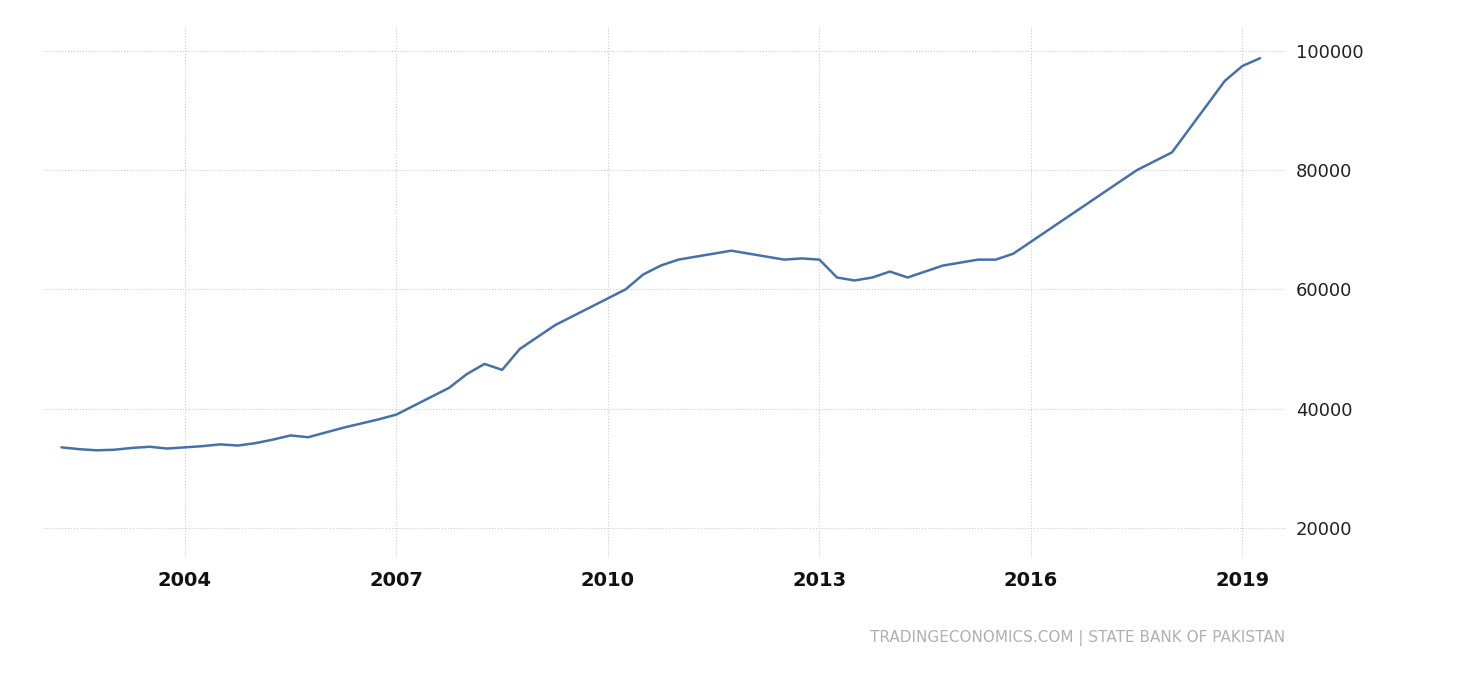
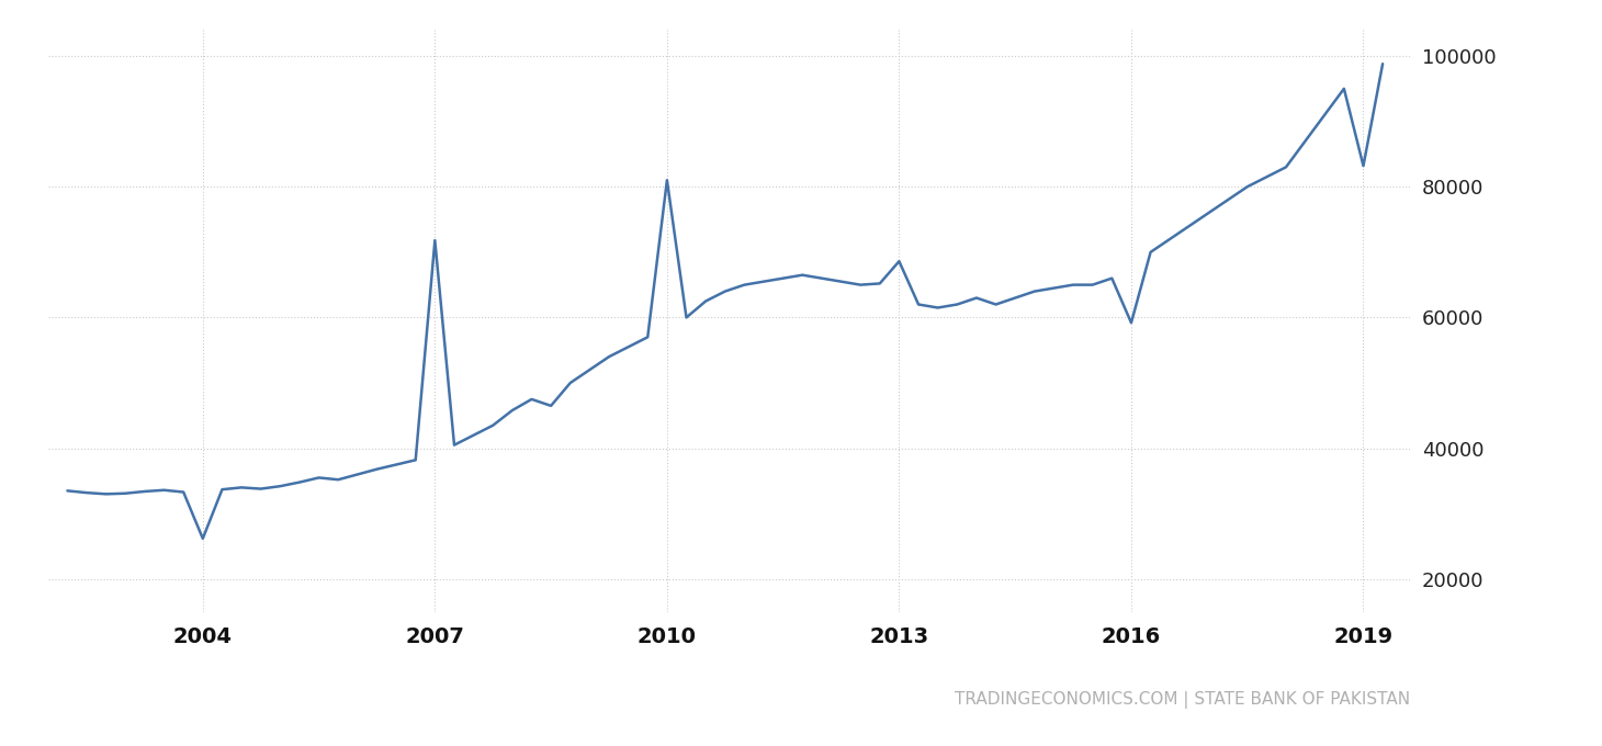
2004: 33500 -> 26200
2007: 39000 -> 71800
2010: 58500 -> 81000
2013: 65000 -> 68600
2016: 68000 -> 59200
2019: 97500 -> 83200
